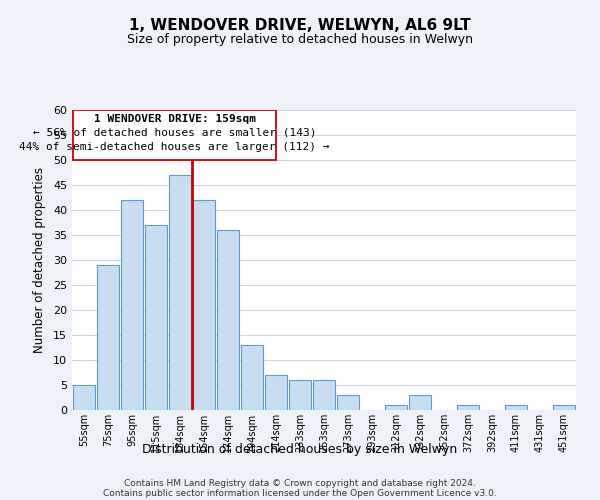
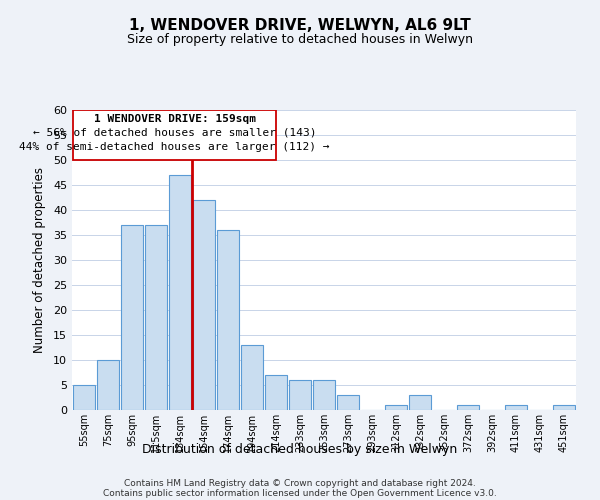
75sqm: 29 -> 10
95sqm: 42 -> 37
